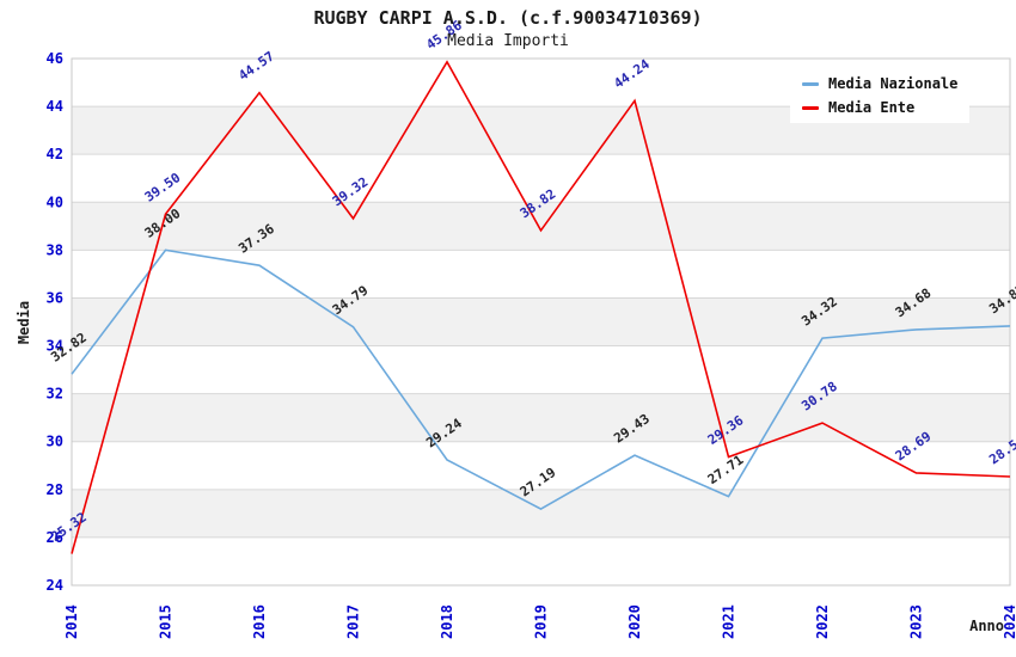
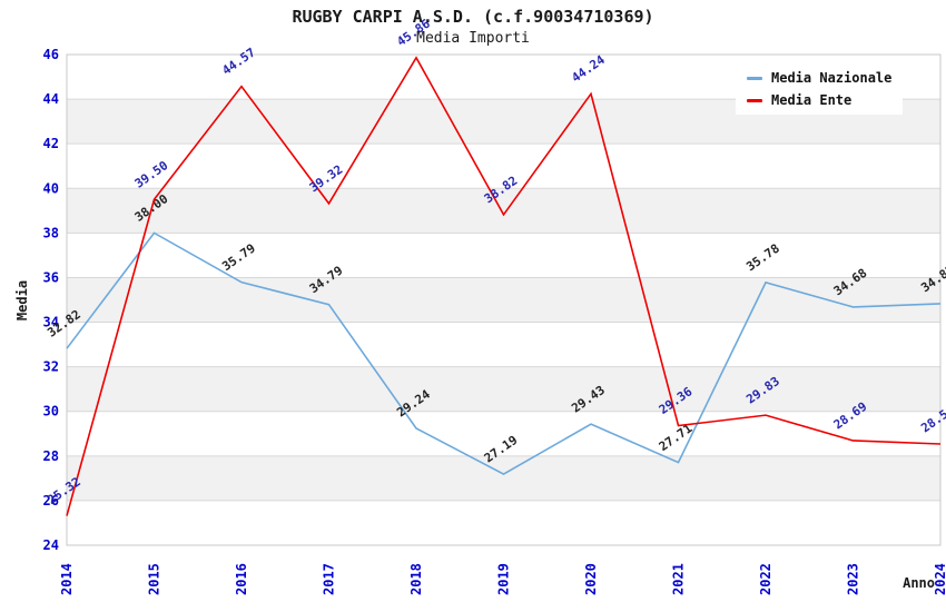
Media Nazionale/2016: 37.36 -> 35.79
Media Nazionale/2022: 34.32 -> 35.78
Media Ente/2022: 30.78 -> 29.83
